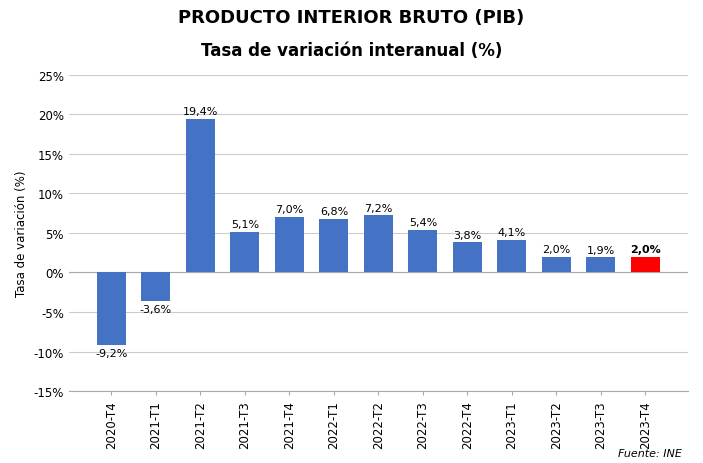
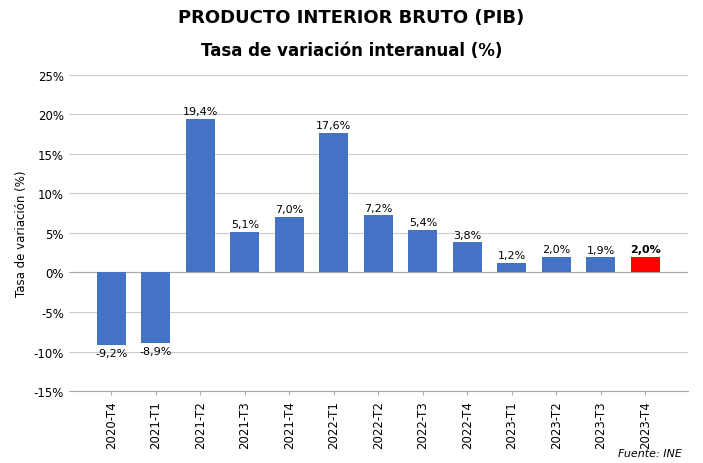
2021-T1: -3,6% -> -8,9%
2022-T1: 6,8% -> 17,6%
2023-T1: 4,1% -> 1,2%
